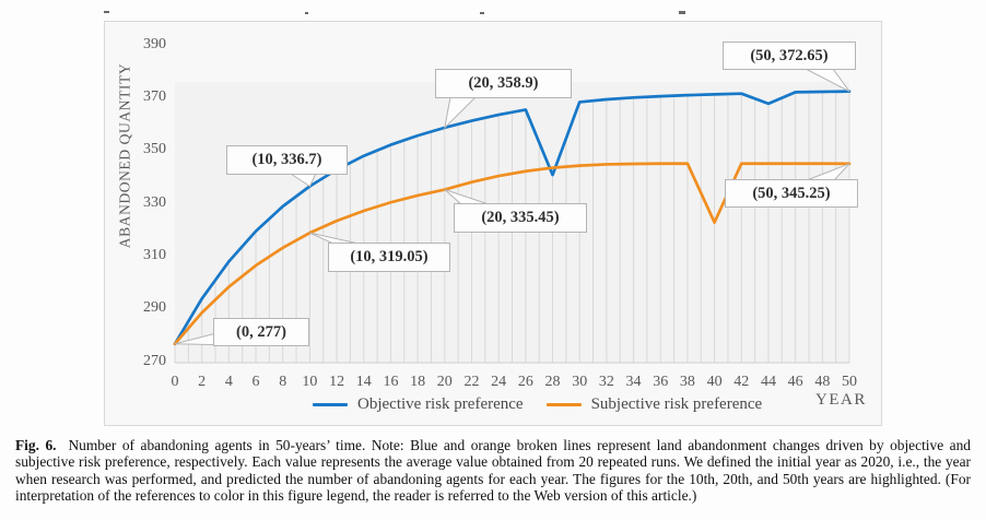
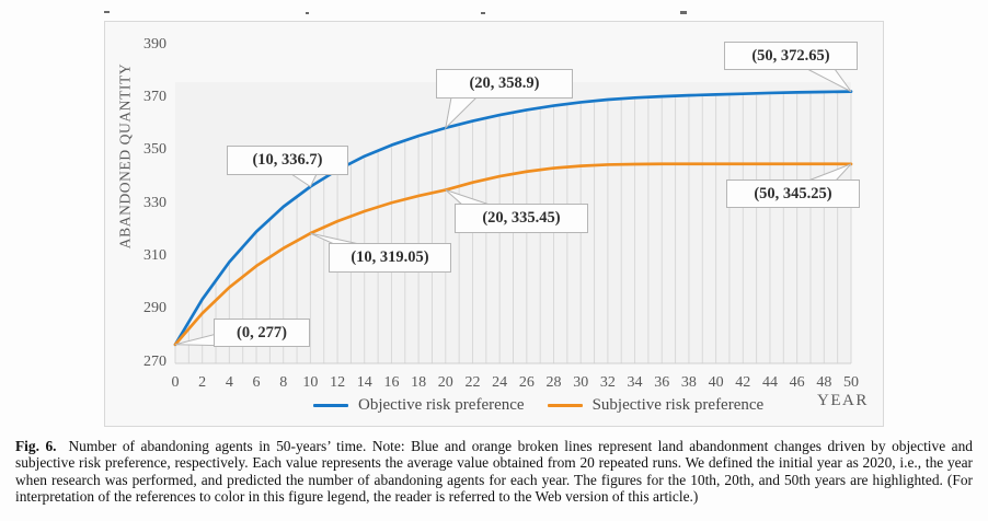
Objective risk preference/28: 341 -> 367
Subjective risk preference/40: 323 -> 345
Objective risk preference/44: 368 -> 372
